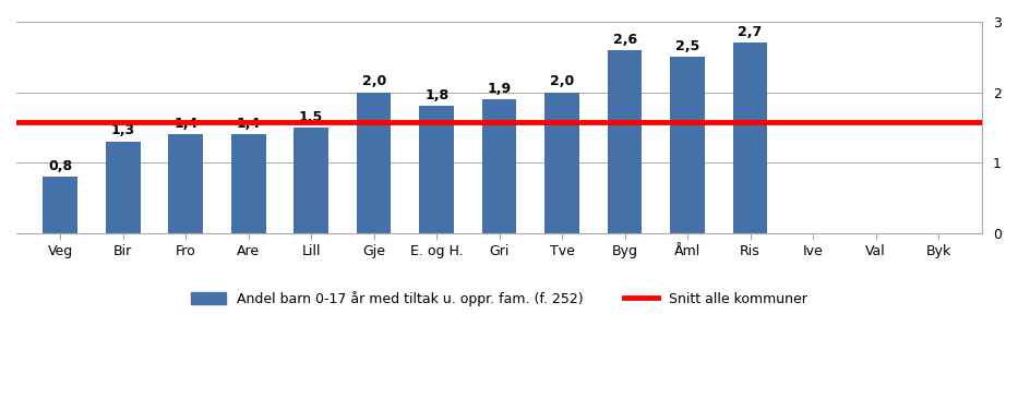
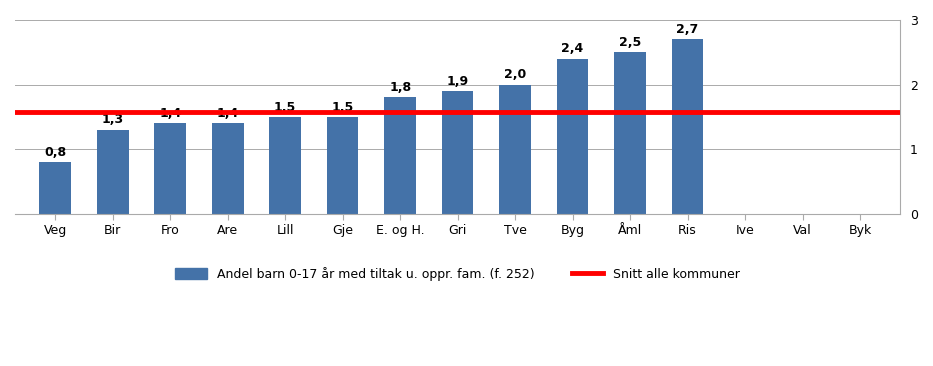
Gje: 2,0 -> 1,5
Byg: 2,6 -> 2,4
